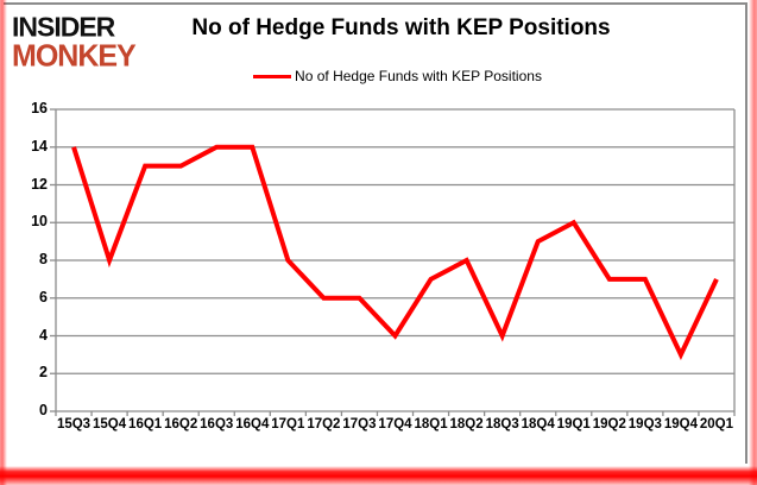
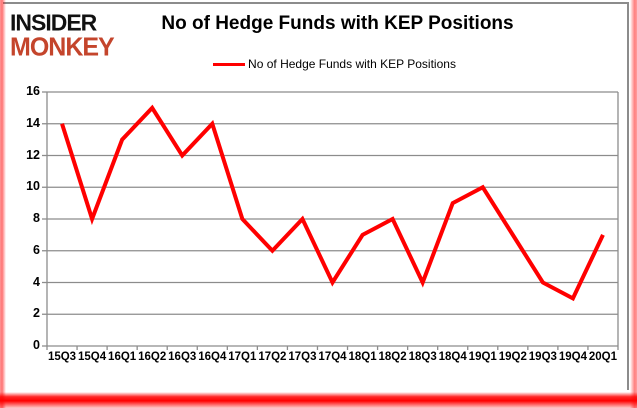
16Q2: 13 -> 15
16Q3: 14 -> 12
17Q3: 6 -> 8
19Q3: 7 -> 4
